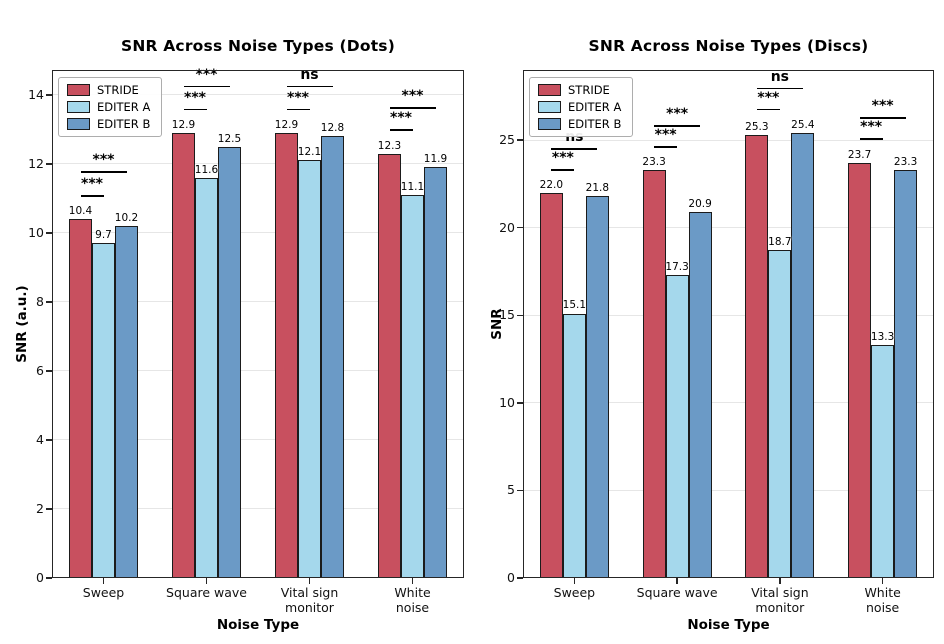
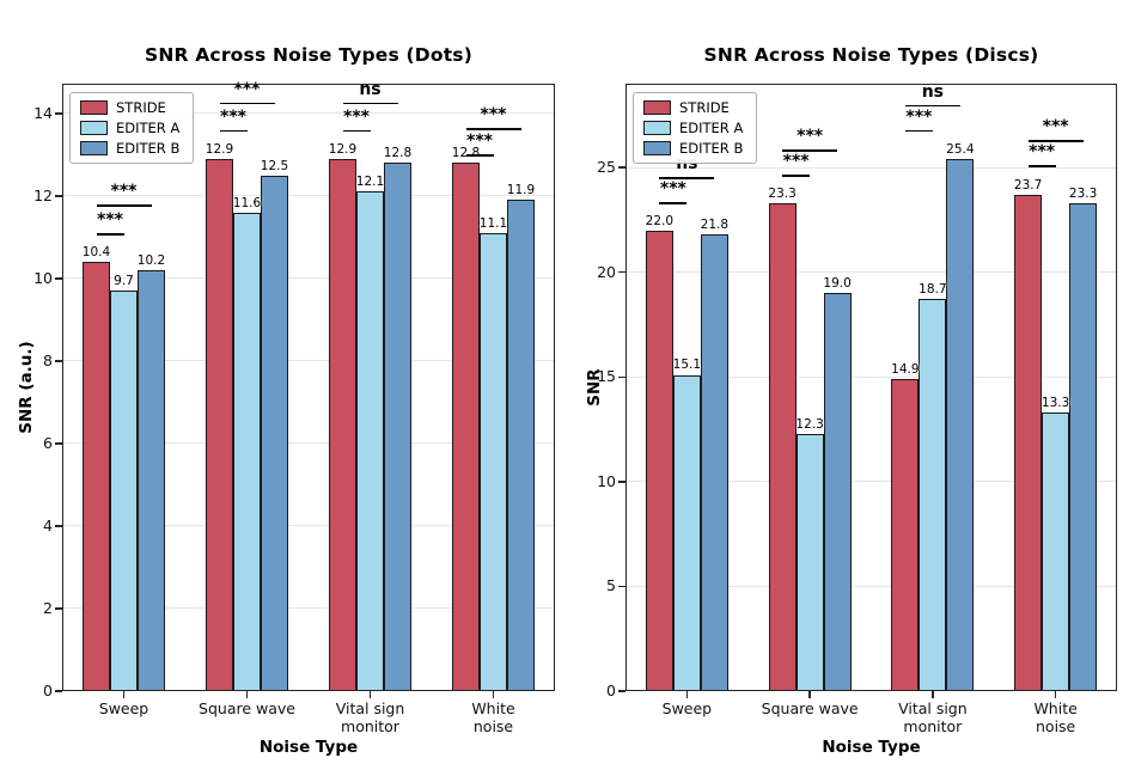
SNR Across Noise Types (Dots)/STRIDE/White noise: 12.3 -> 12.8
SNR Across Noise Types (Discs)/EDITER A/Square wave: 17.3 -> 12.3
SNR Across Noise Types (Discs)/EDITER B/Square wave: 20.9 -> 19.0
SNR Across Noise Types (Discs)/STRIDE/Vital sign monitor: 25.3 -> 14.9
